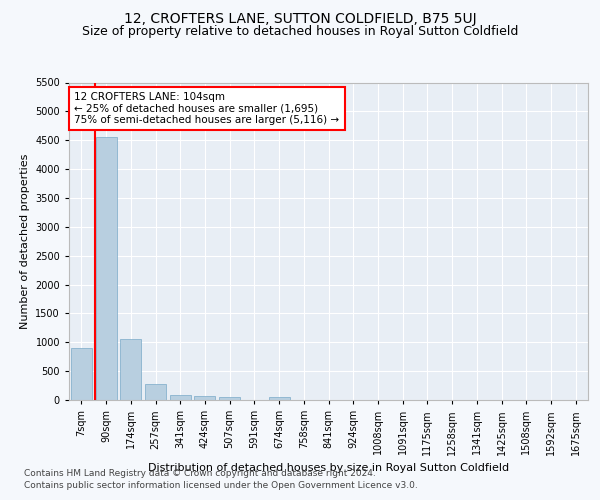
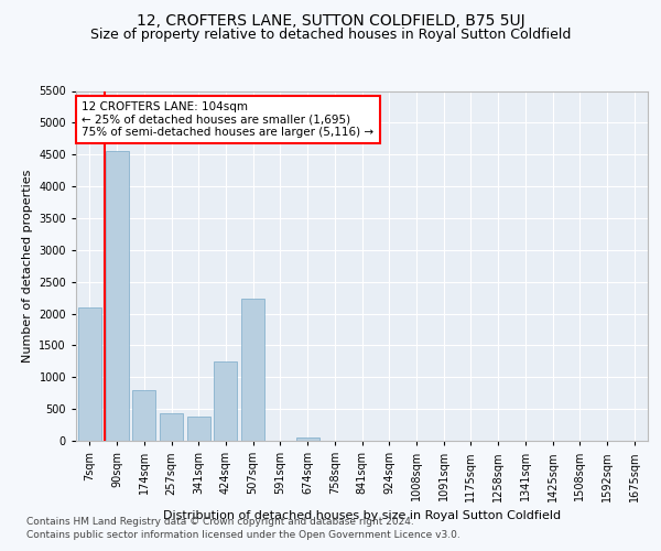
7sqm: 900 -> 2100
174sqm: 1060 -> 800
257sqm: 270 -> 440
341sqm: 80 -> 380
424sqm: 60 -> 1240
507sqm: 60 -> 2240
